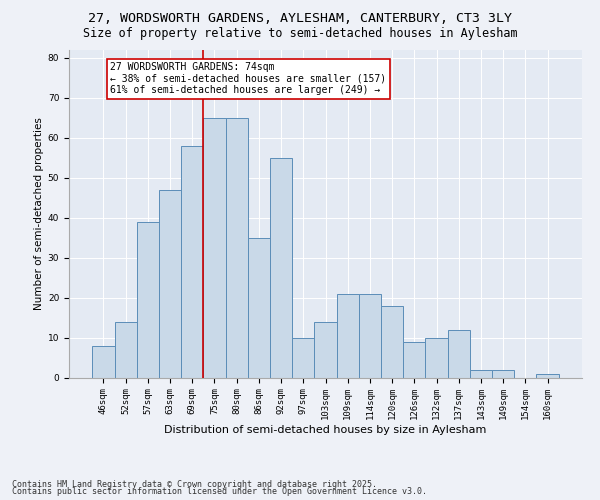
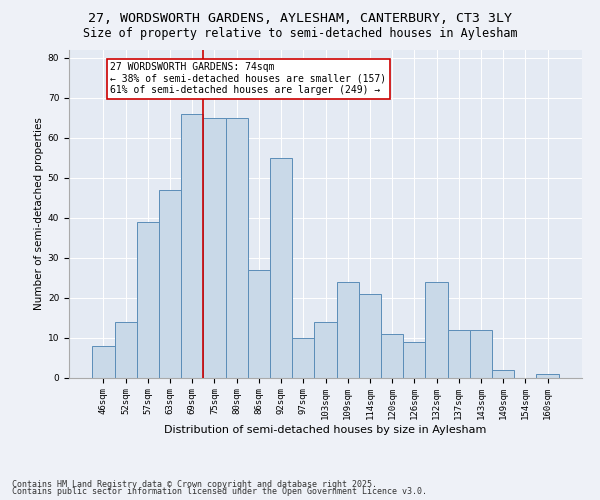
69sqm: 58 -> 66
86sqm: 35 -> 27
109sqm: 21 -> 24
120sqm: 18 -> 11
132sqm: 10 -> 24
143sqm: 2 -> 12
